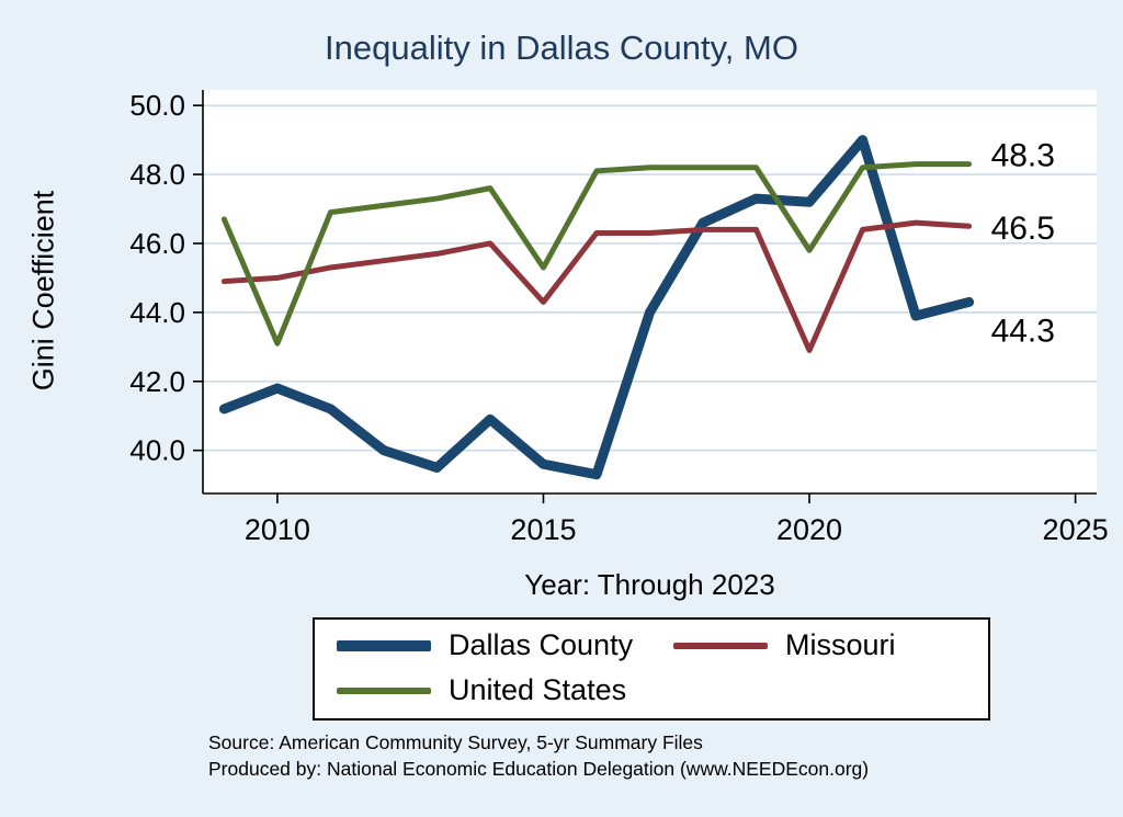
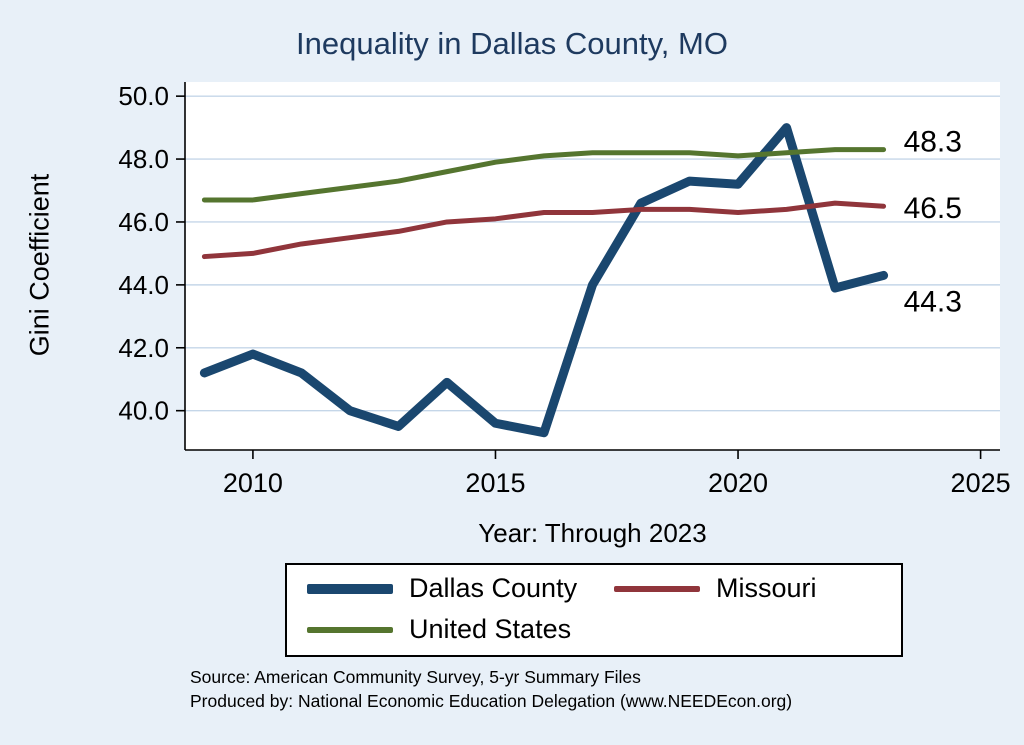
United States/2010: 43.1 -> 46.7
Missouri/2015: 44.3 -> 46.1
United States/2015: 45.3 -> 47.9
Missouri/2020: 42.9 -> 46.3
United States/2020: 45.8 -> 48.1
